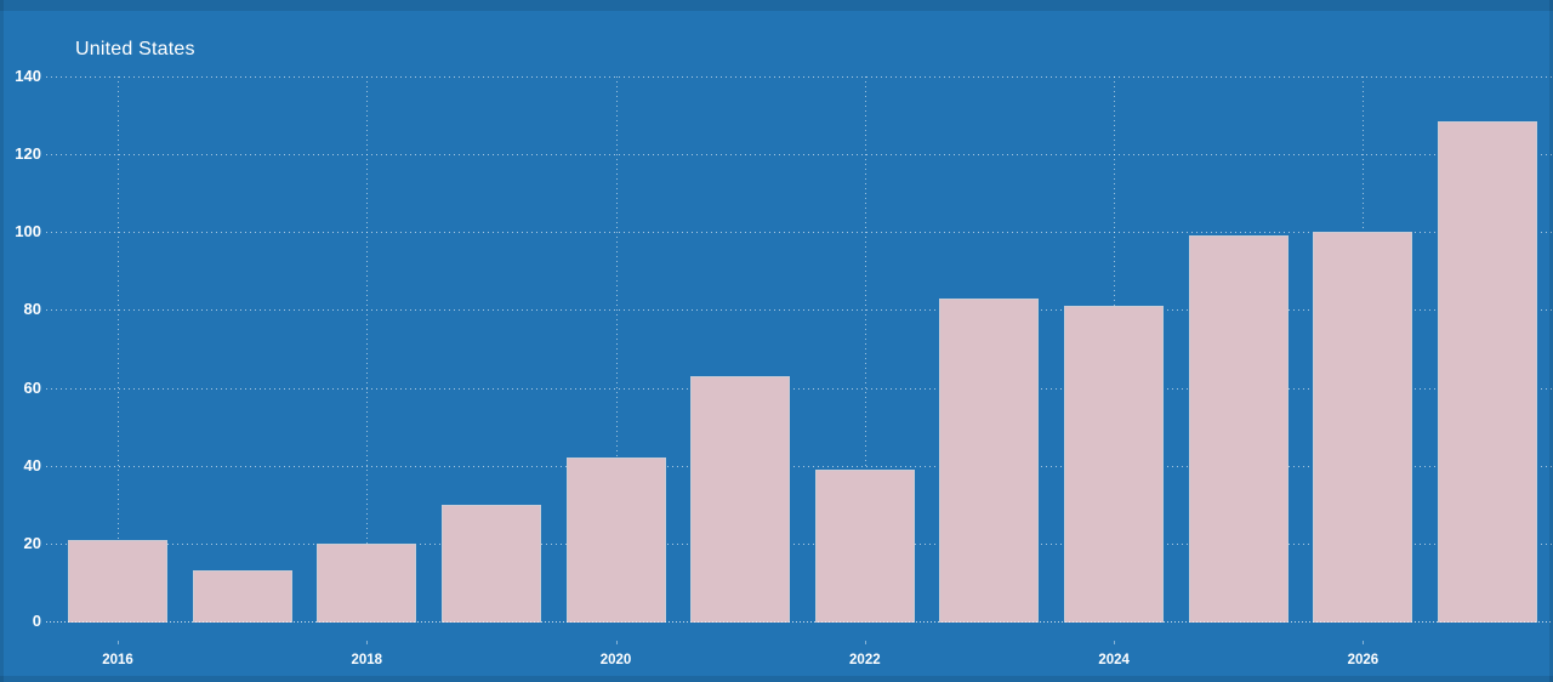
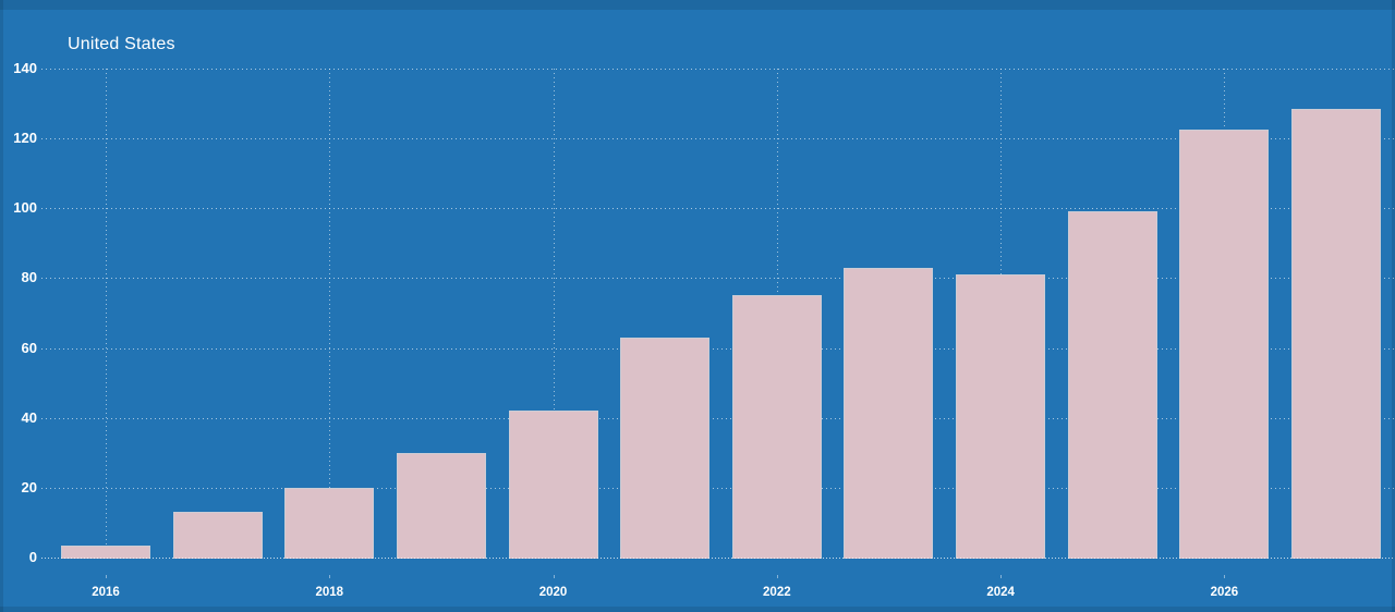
2016: 21 -> 4
2022: 39 -> 75
2026: 100 -> 122
